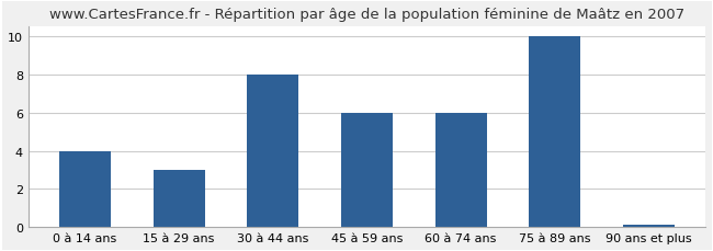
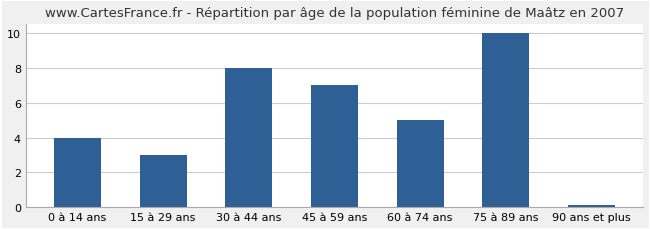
45 à 59 ans: 6.0 -> 7.0
60 à 74 ans: 6.0 -> 5.0
